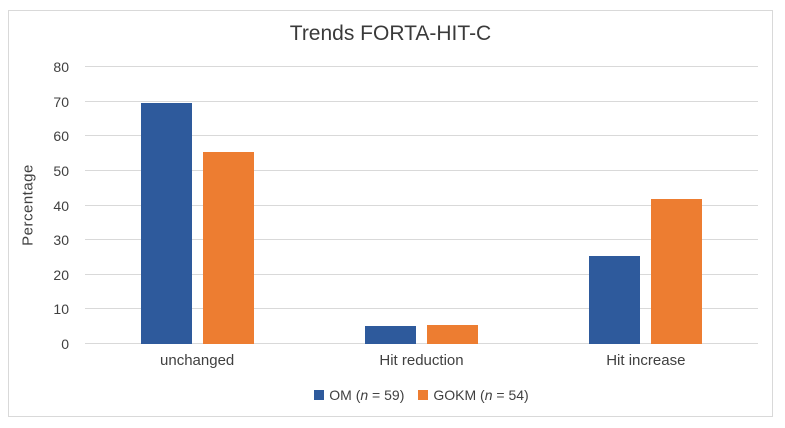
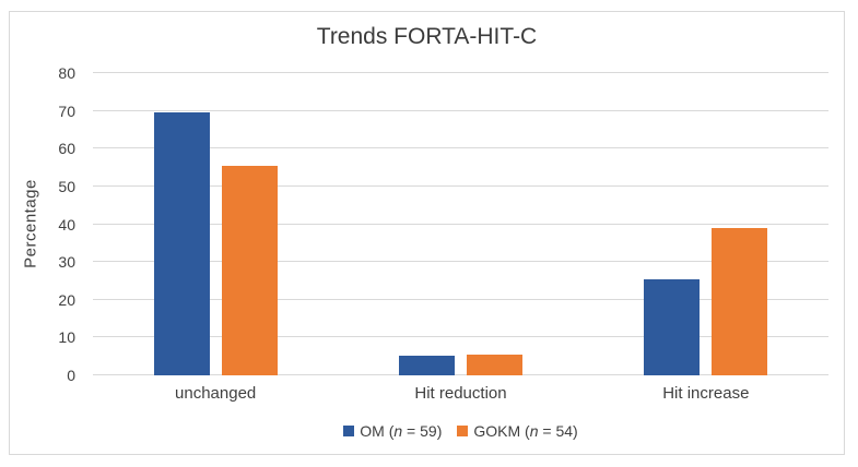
GOKM (n = 54)/Hit increase: 42 -> 39
